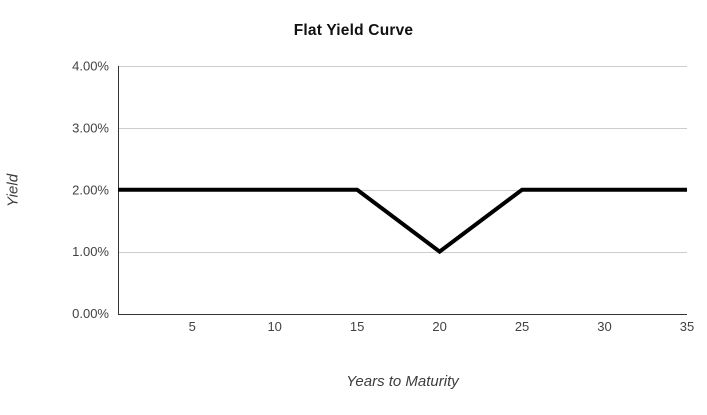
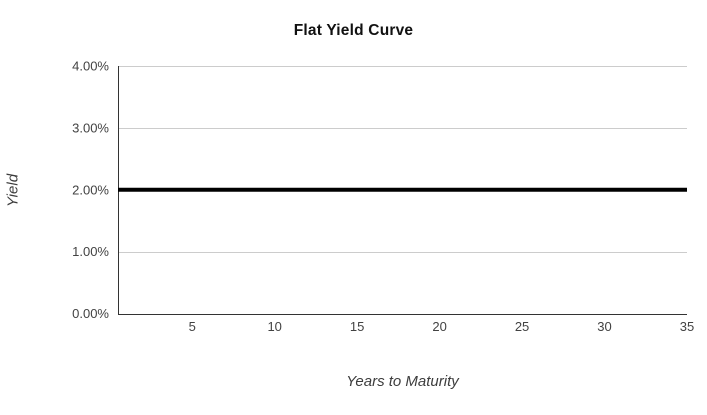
20: 1% -> 2%
